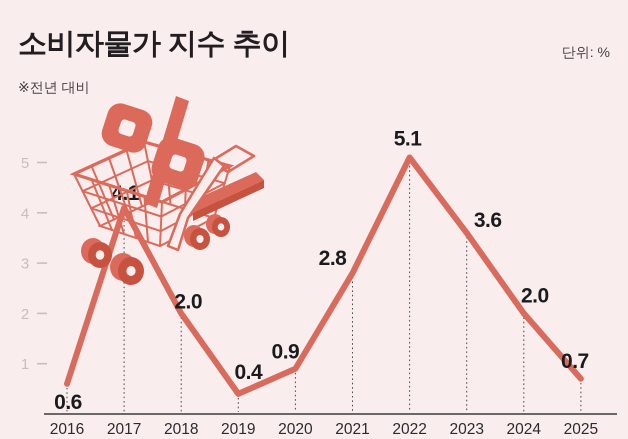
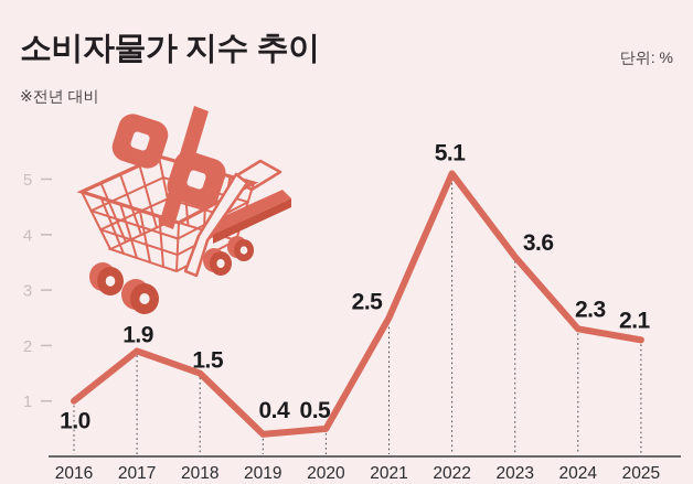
2016: 0.6 -> 1.0
2017: 4.1 -> 1.9
2018: 2.0 -> 1.5
2020: 0.9 -> 0.5
2021: 2.8 -> 2.5
2024: 2.0 -> 2.3
2025: 0.7 -> 2.1
